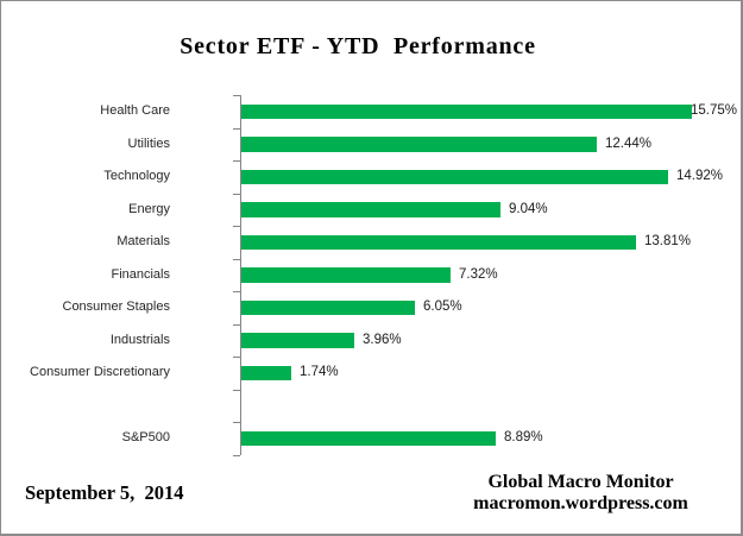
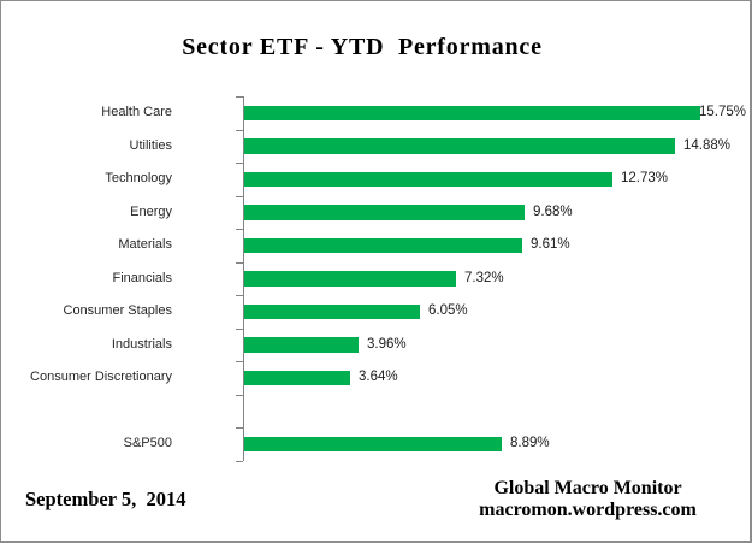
Utilities: 12.44% -> 14.88%
Technology: 14.92% -> 12.73%
Energy: 9.04% -> 9.68%
Materials: 13.81% -> 9.61%
Consumer Discretionary: 1.74% -> 3.64%
